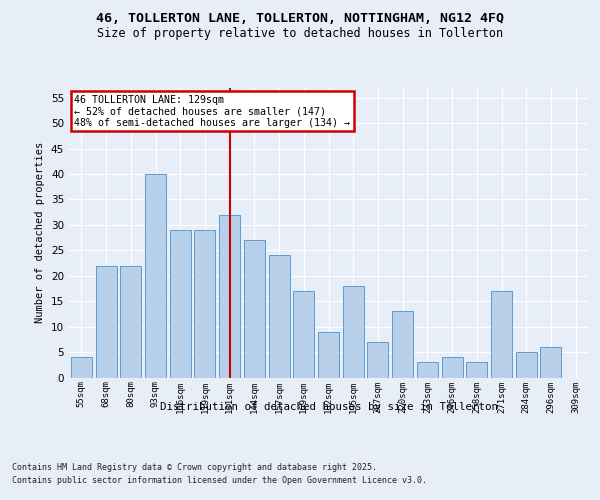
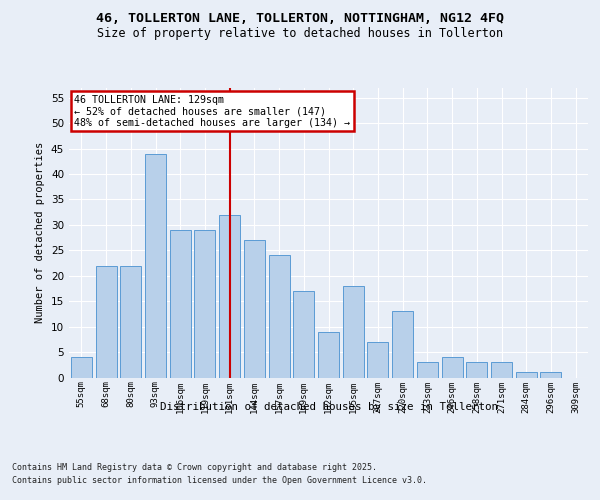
93sqm: 40 -> 44
271sqm: 17 -> 3
284sqm: 5 -> 1
296sqm: 6 -> 1
